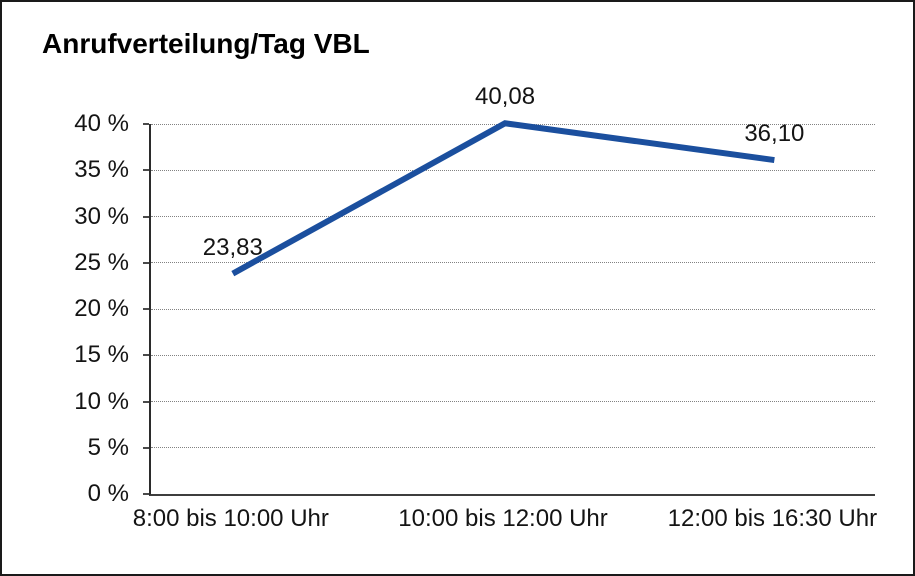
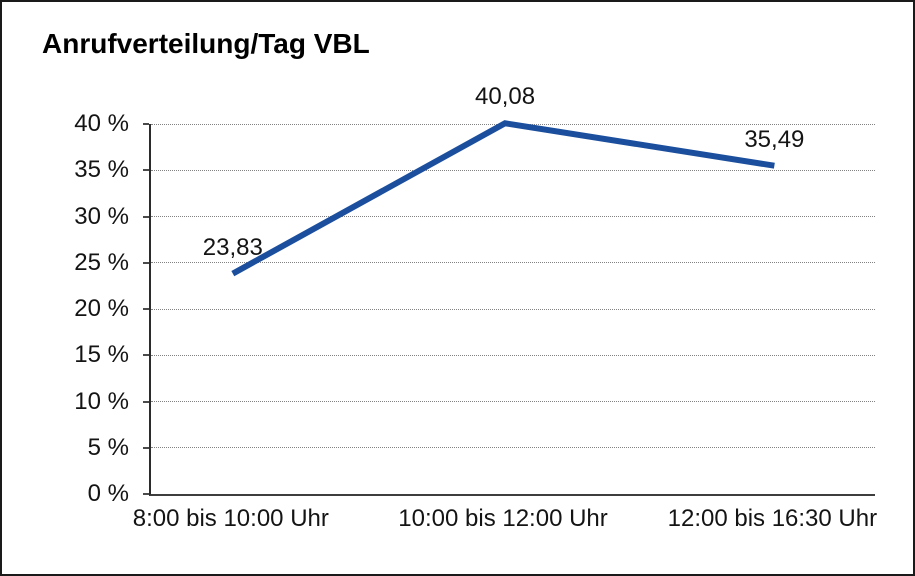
12:00 bis 16:30 Uhr: 36,10 -> 35,49
